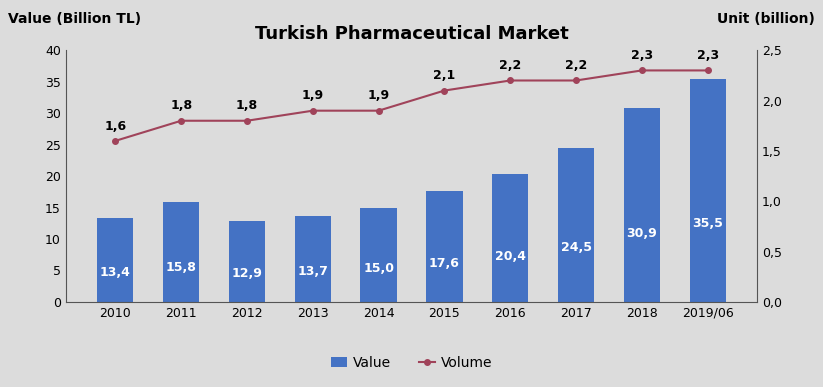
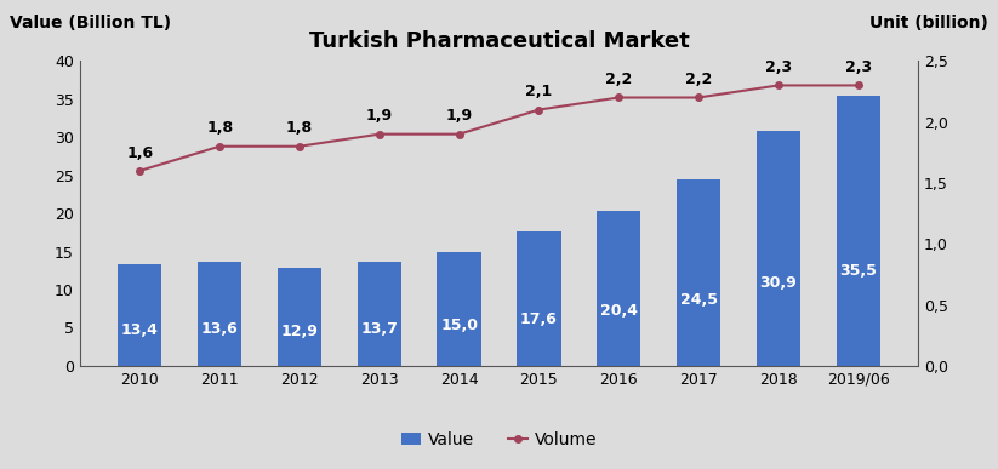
Value/2011: 15,8 -> 13,6
